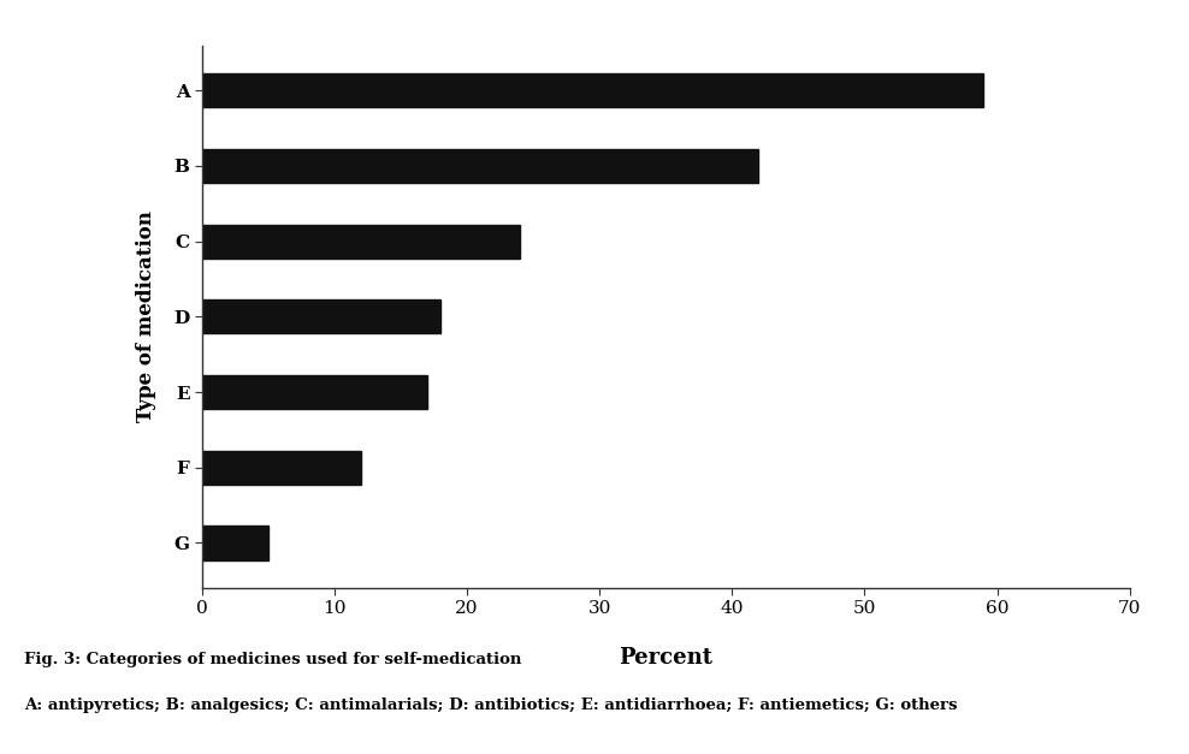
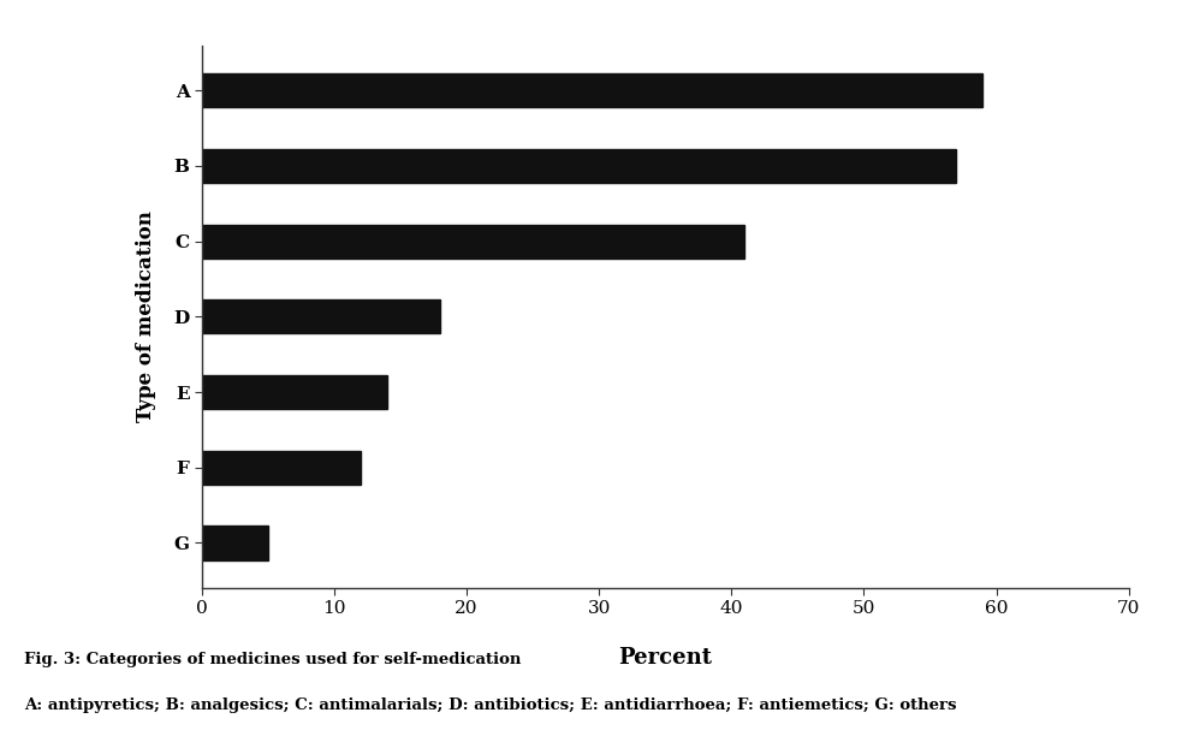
B: 42 -> 57
C: 24 -> 41
E: 17 -> 14
